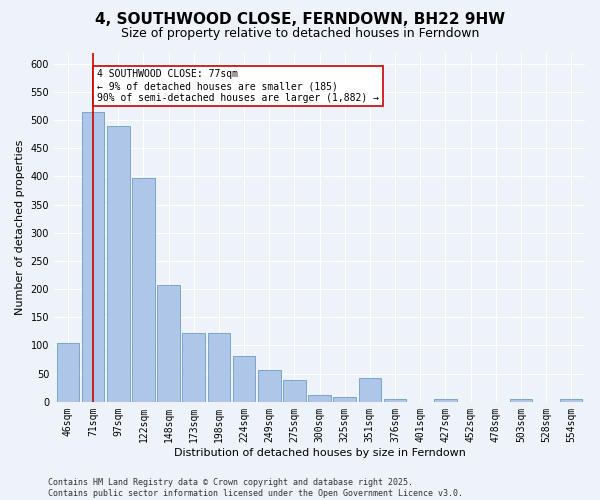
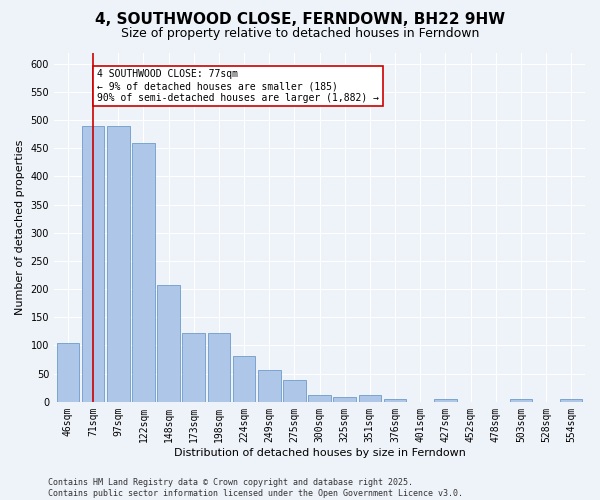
71sqm: 514 -> 490
122sqm: 398 -> 460
351sqm: 42 -> 12
